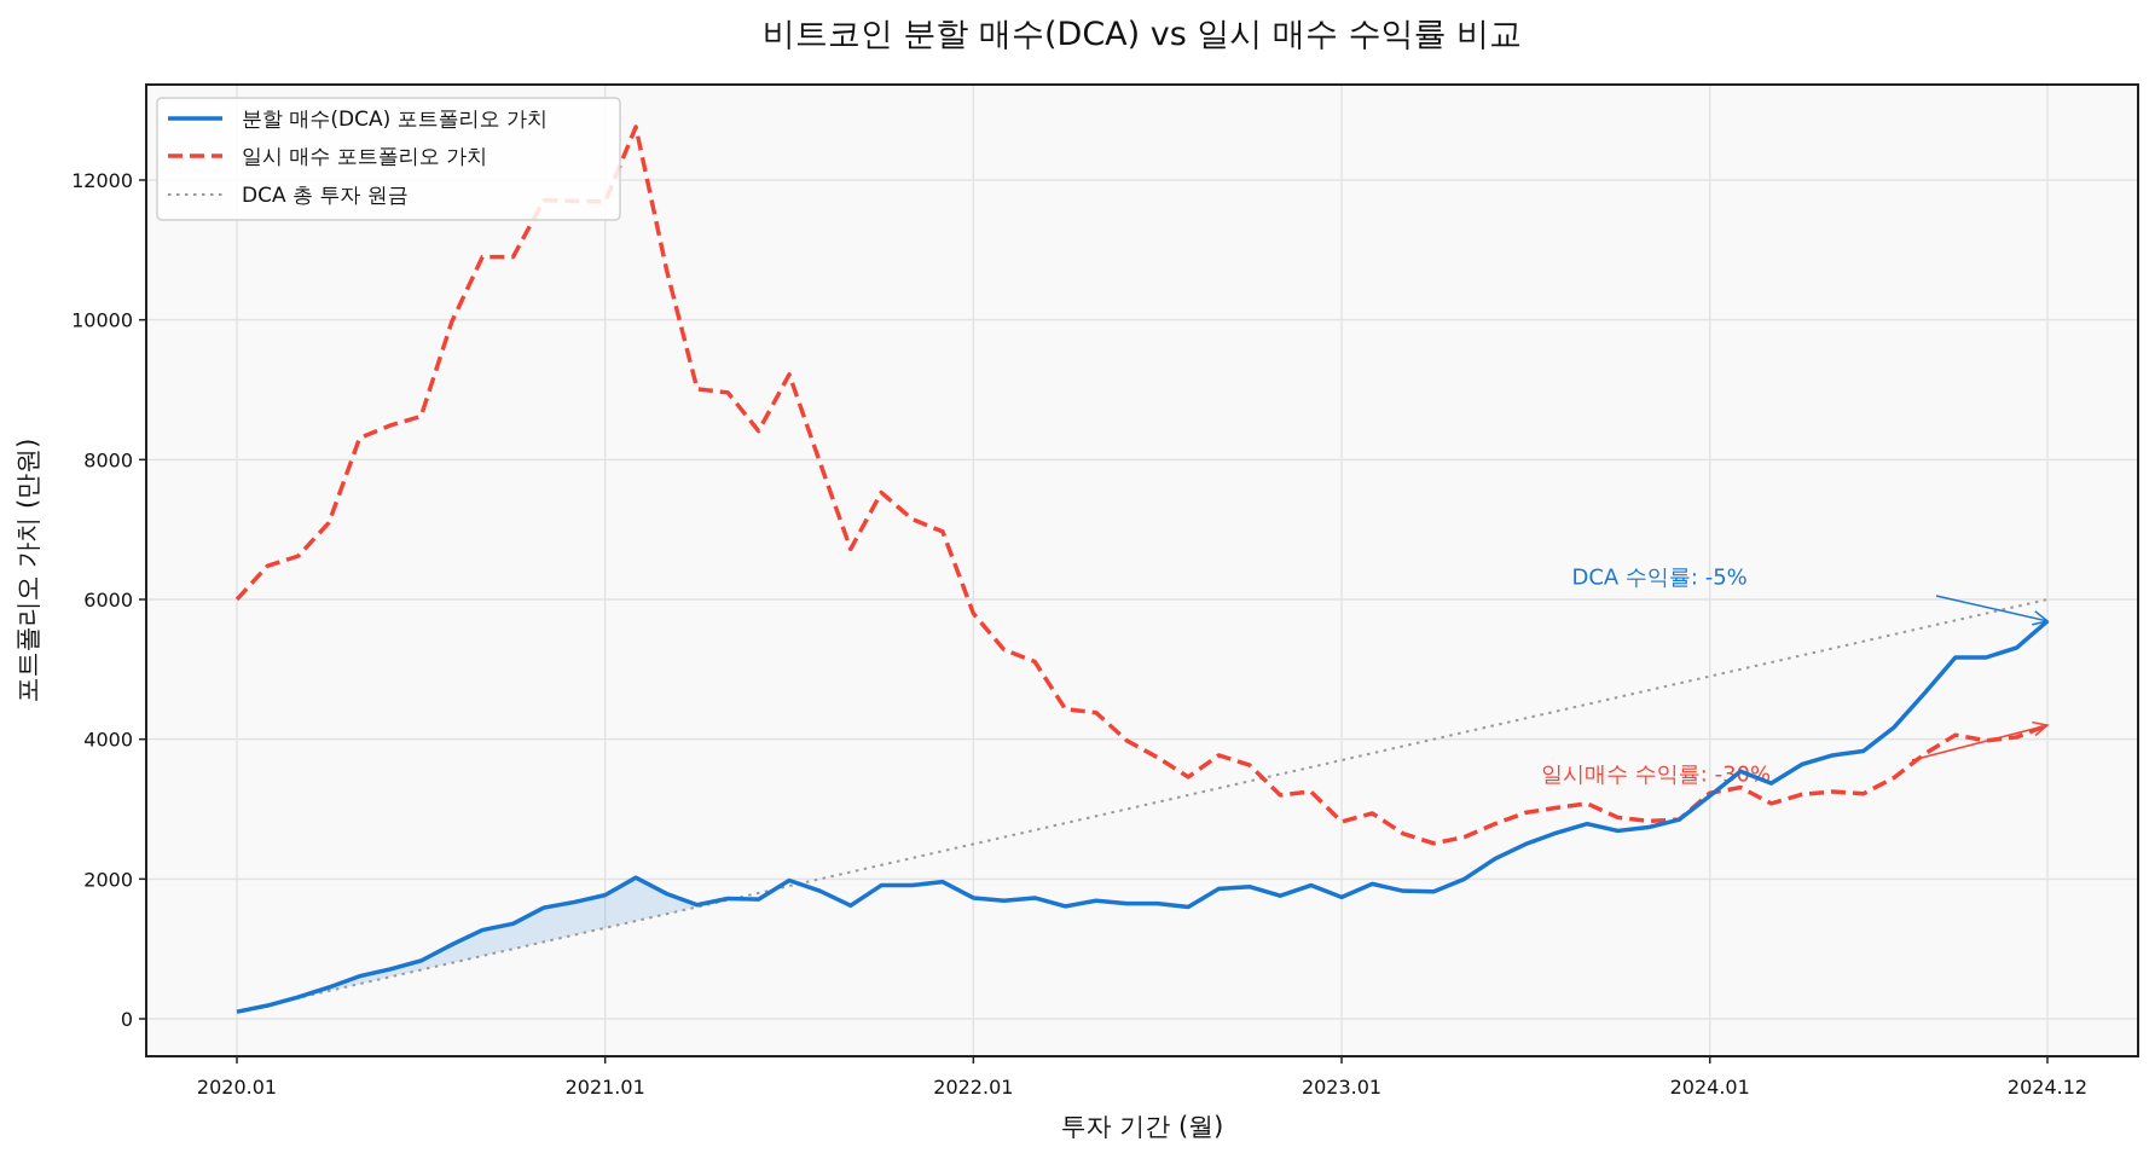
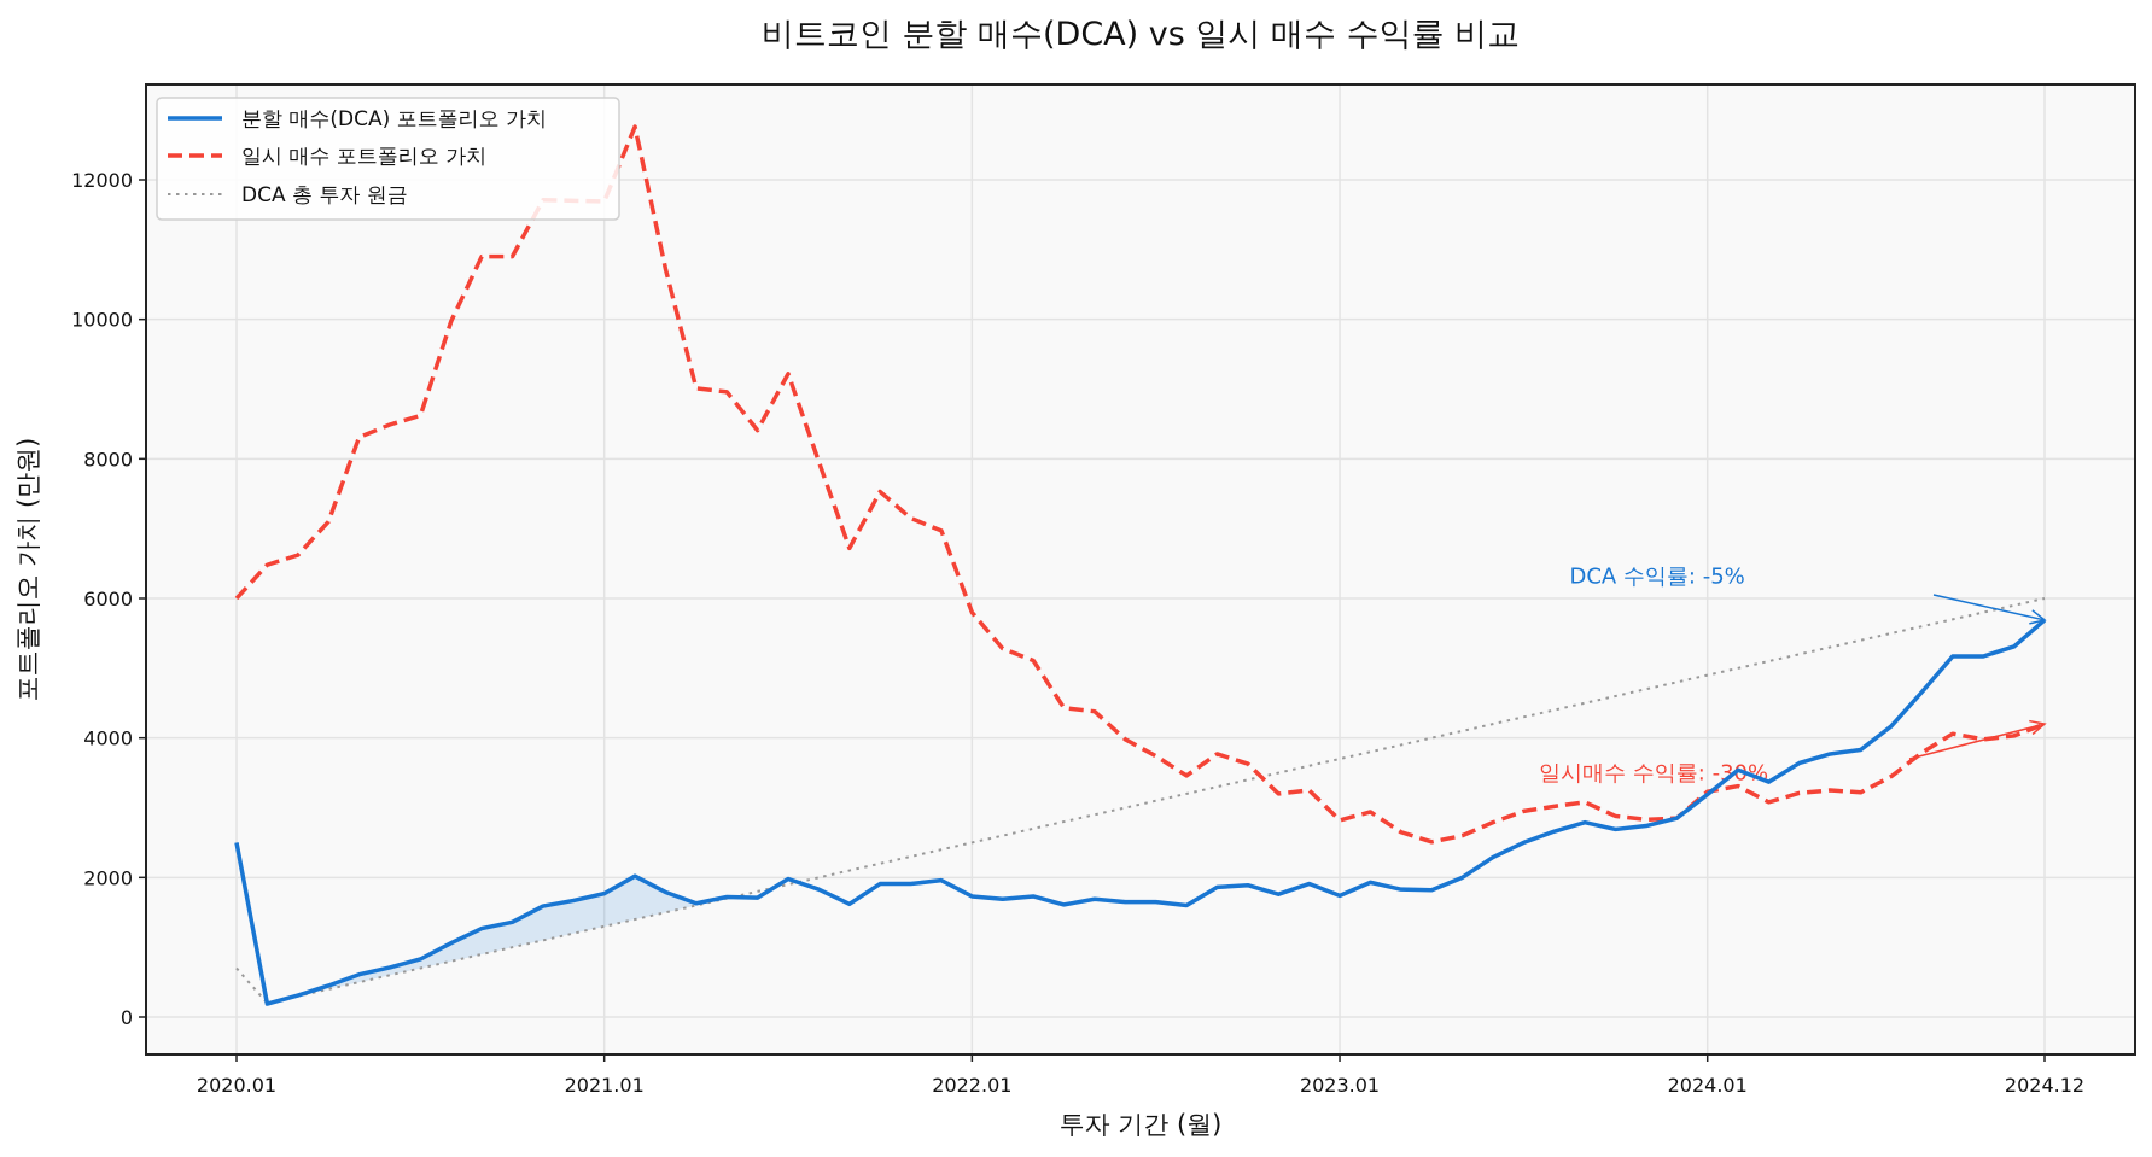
분할 매수(DCA) 포트폴리오 가치/2020.01: 100 -> 2500
DCA 총 투자 원금/2020.01: 100 -> 700
